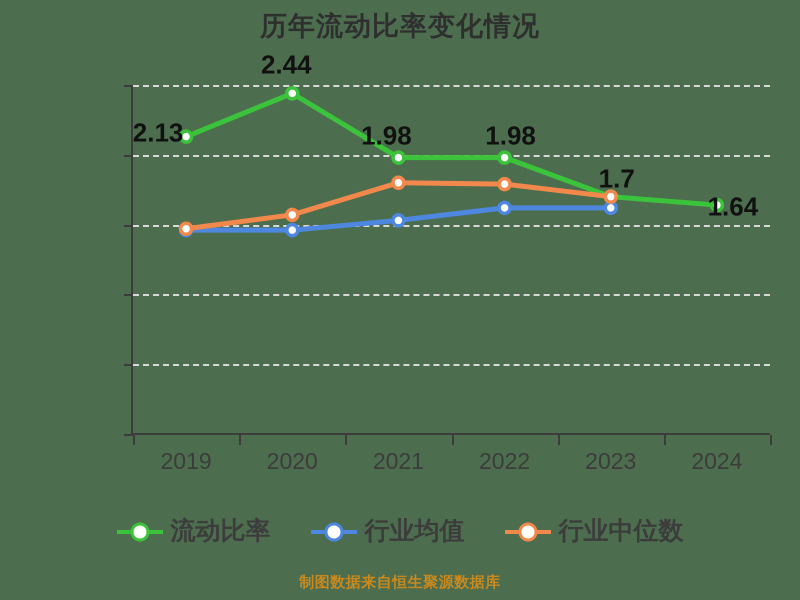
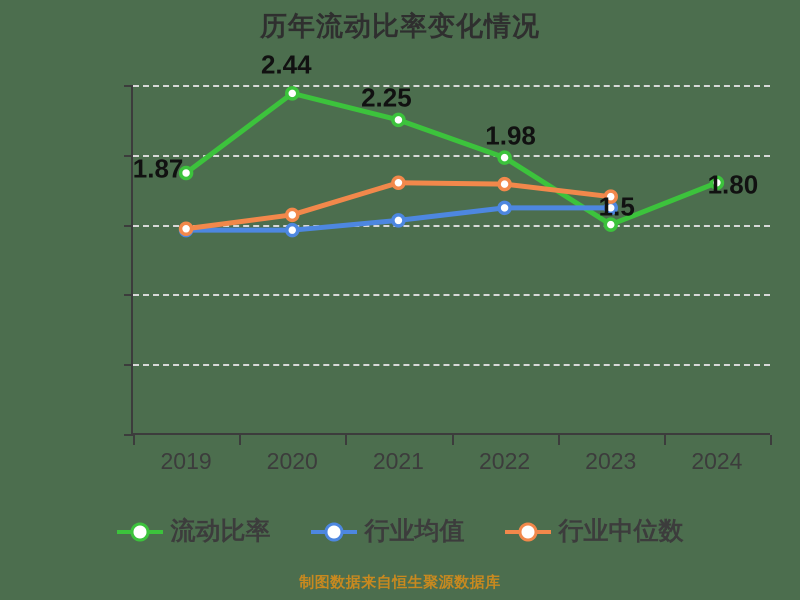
流动比率/2019: 2.13 -> 1.87
流动比率/2021: 1.98 -> 2.25
流动比率/2023: 1.7 -> 1.5
流动比率/2024: 1.64 -> 1.80
